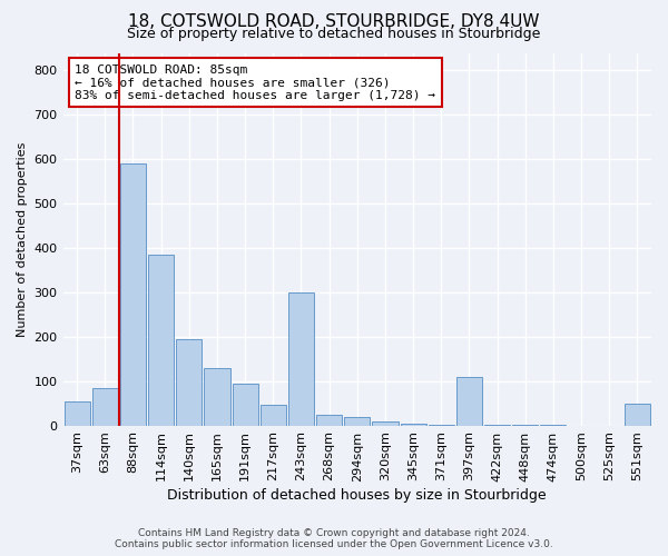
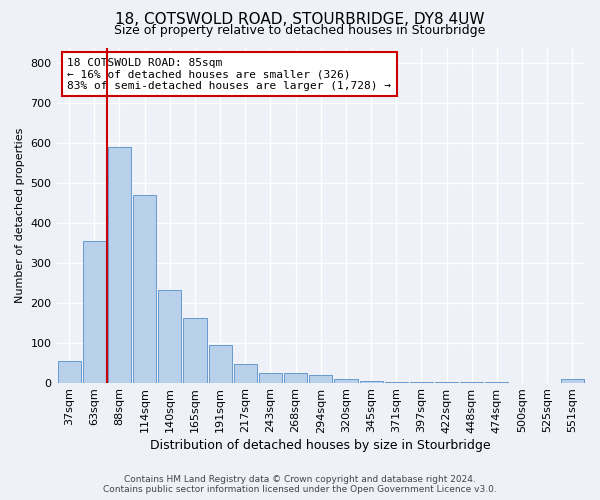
63sqm: 85 -> 355
114sqm: 385 -> 470
140sqm: 195 -> 232
165sqm: 130 -> 162
243sqm: 300 -> 25
397sqm: 110 -> 2
551sqm: 50 -> 8
